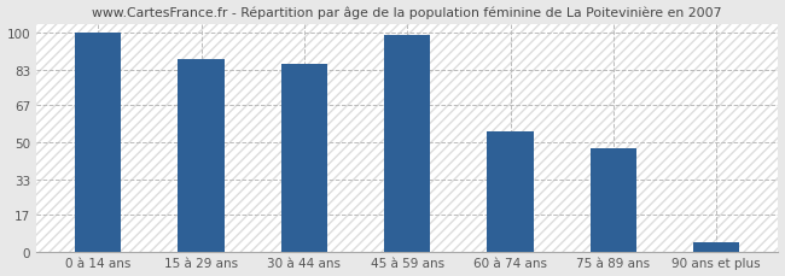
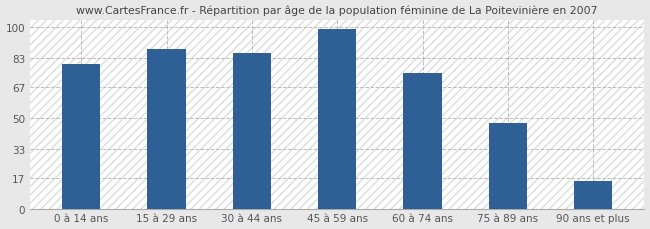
0 à 14 ans: 100 -> 80
60 à 74 ans: 55 -> 75
90 ans et plus: 4 -> 15
